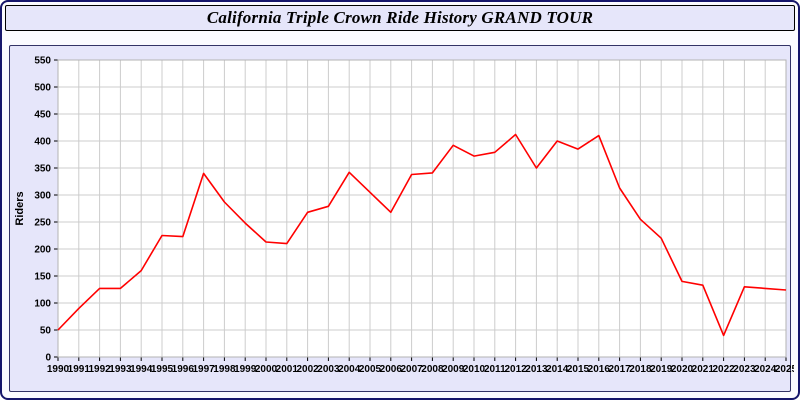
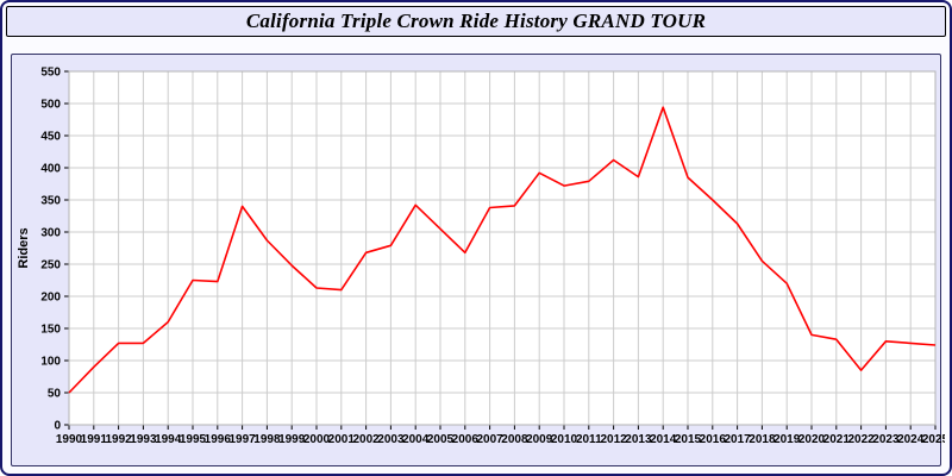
2013: 350 -> 390
2014: 400 -> 490
2016: 410 -> 350
2022: 40 -> 80
